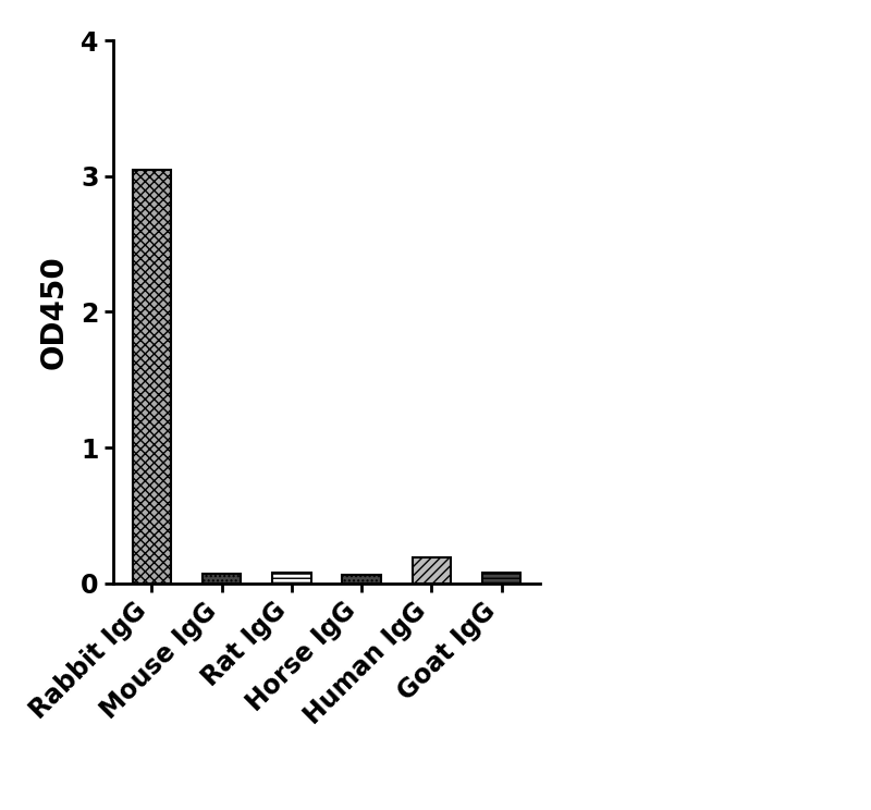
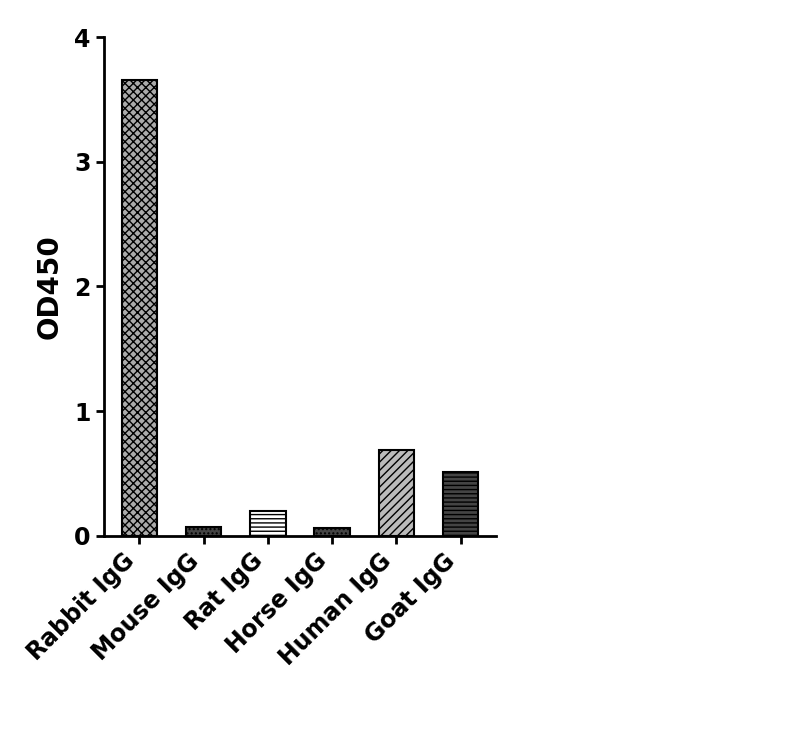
Rabbit IgG: 3.05 -> 3.66
Rat IgG: 0.07 -> 0.20
Human IgG: 0.19 -> 0.69
Goat IgG: 0.07 -> 0.51
